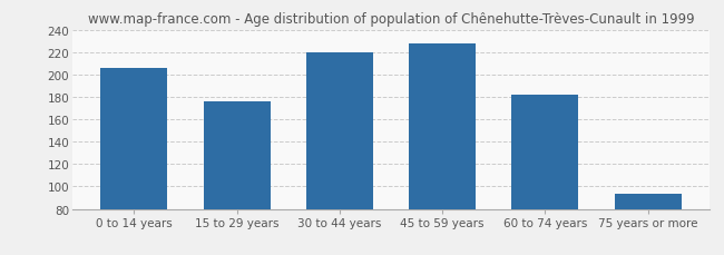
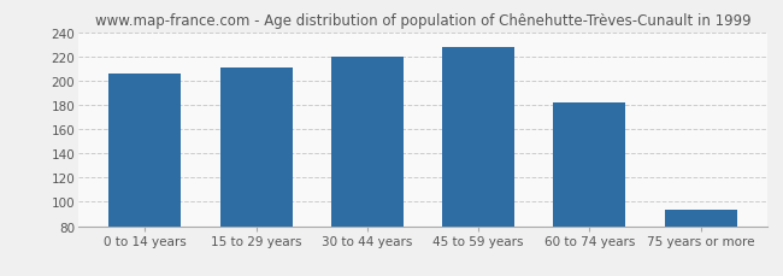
15 to 29 years: 176 -> 211
